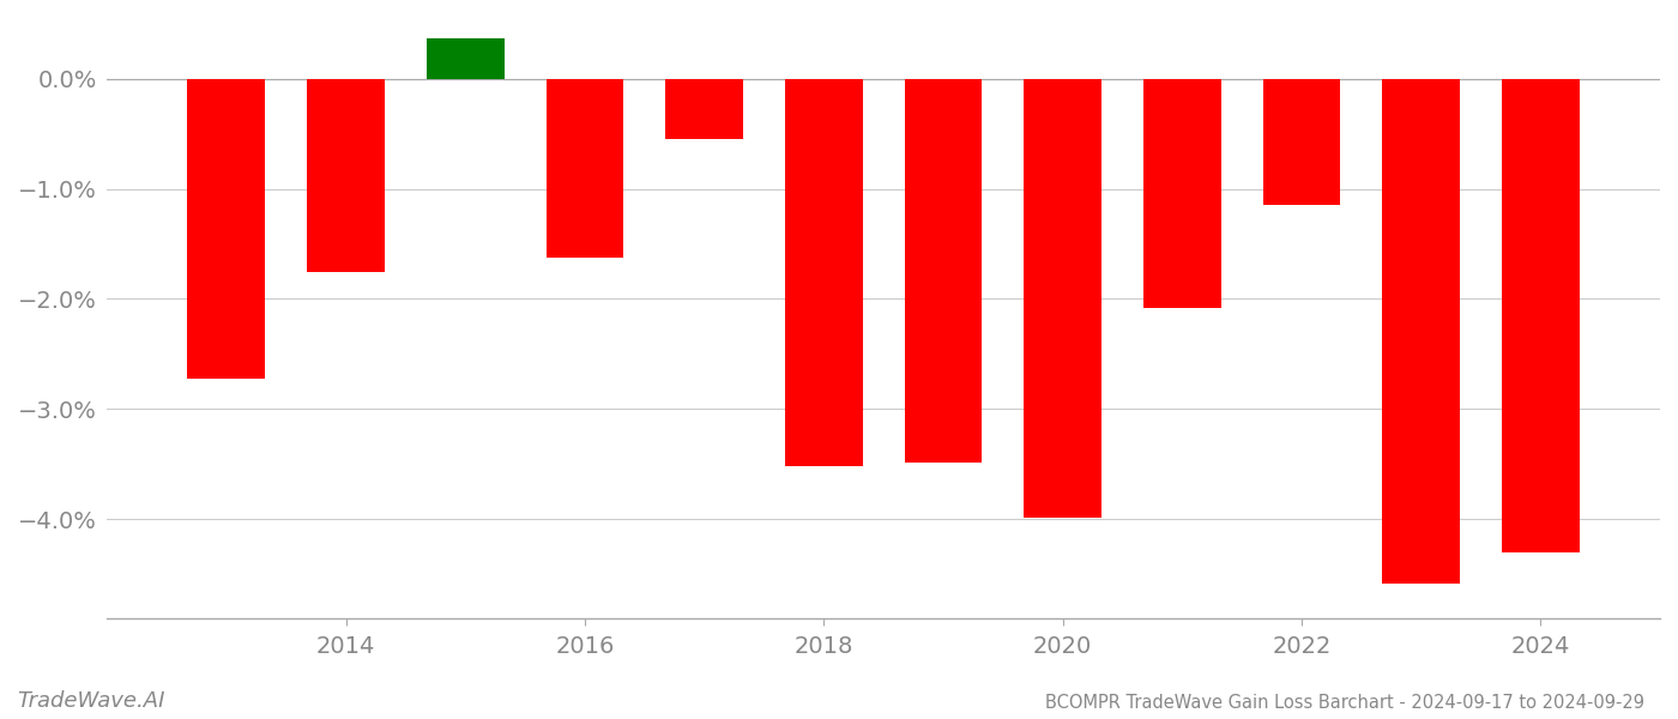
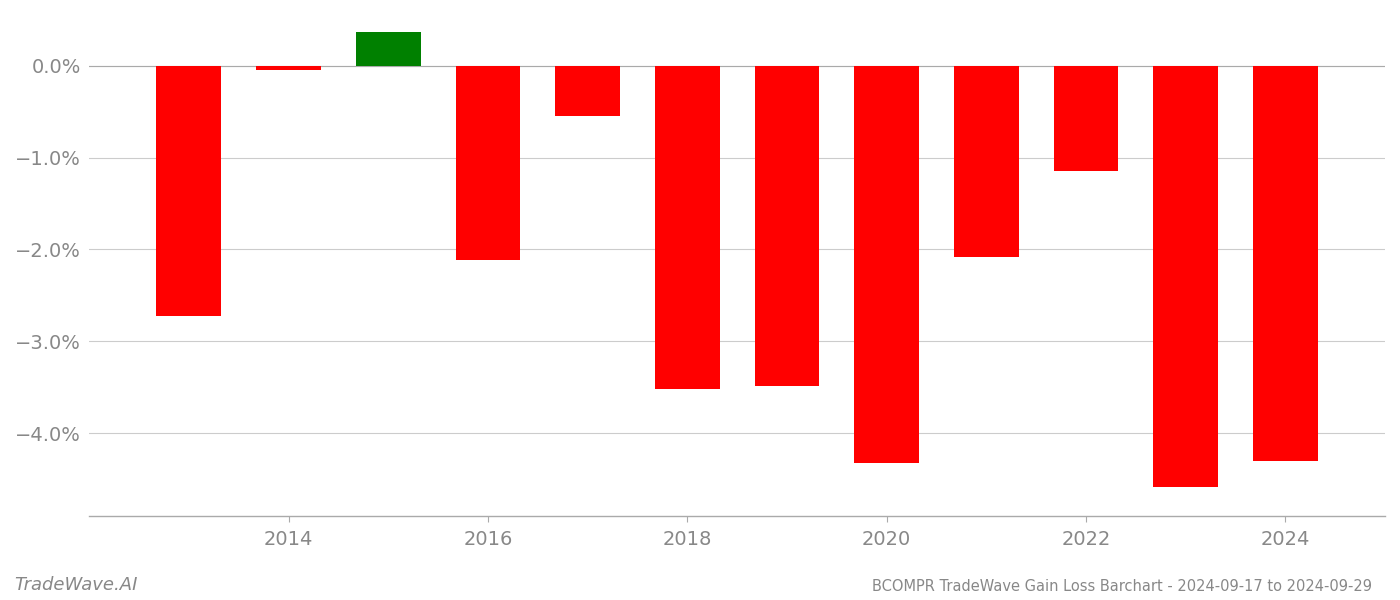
2014: -1.76% -> -0.05%
2016: -1.62% -> -2.12%
2020: -3.98% -> -4.32%
